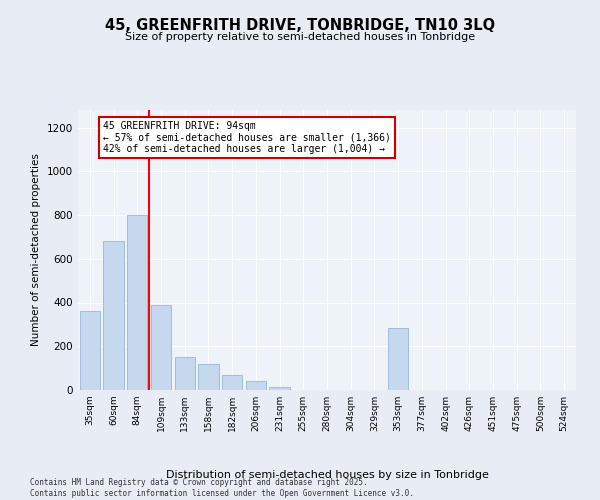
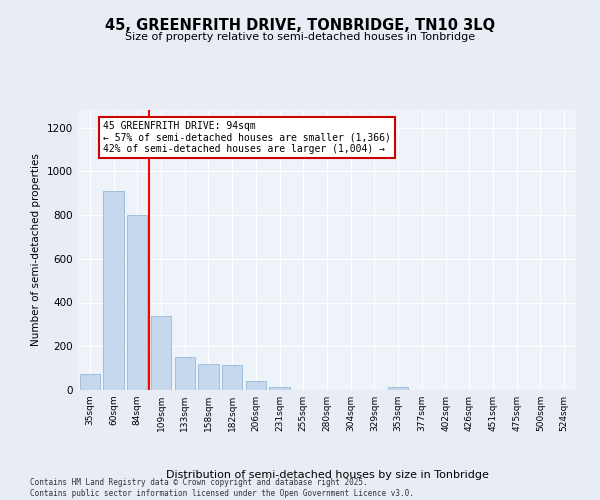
35sqm: 360 -> 75
60sqm: 680 -> 910
109sqm: 390 -> 340
182sqm: 70 -> 115
353sqm: 285 -> 15
